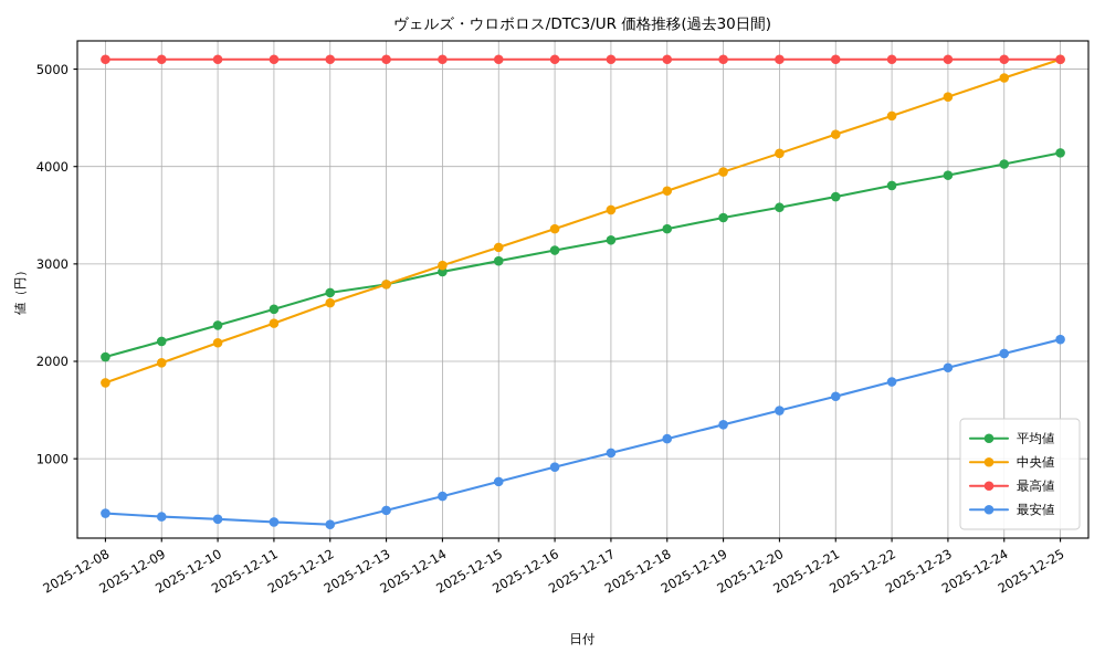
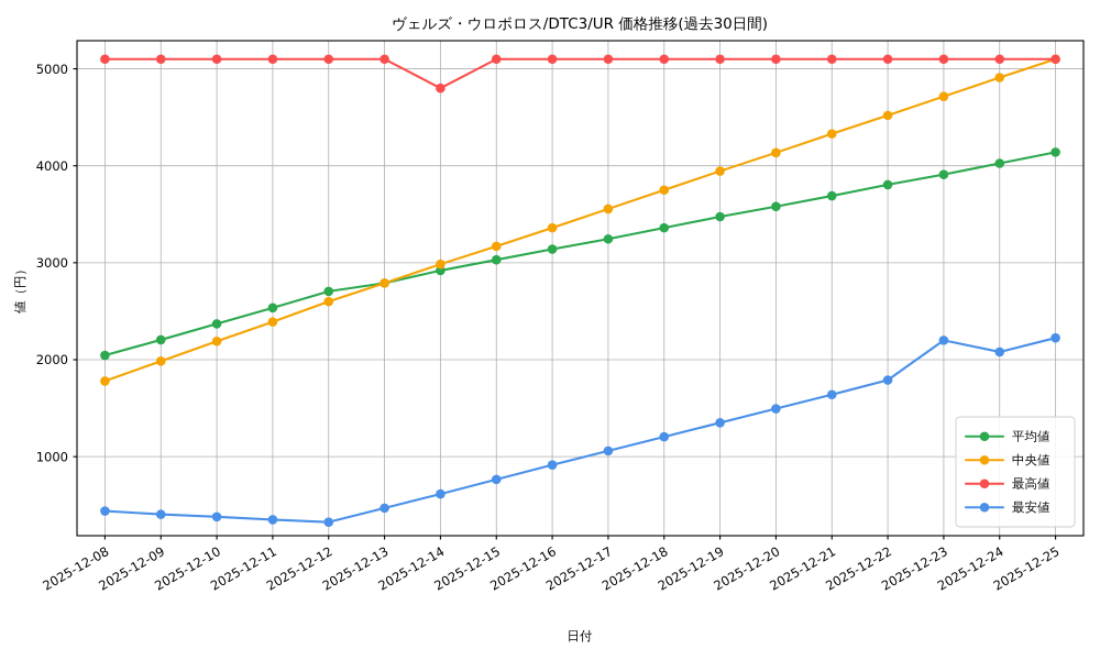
最高値/2025-12-14: 5100 -> 4800
最安値/2025-12-23: 1900 -> 2200
